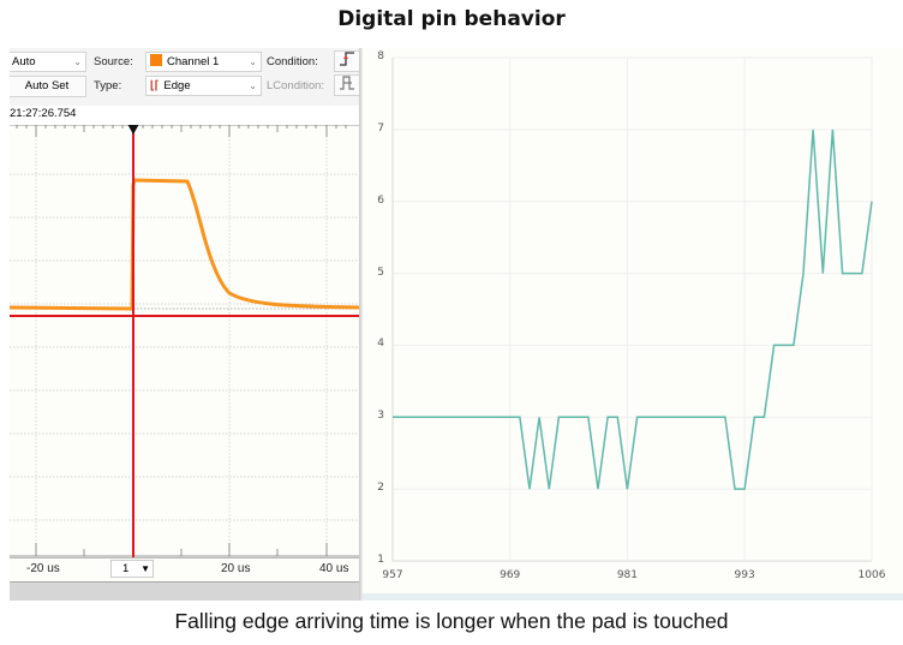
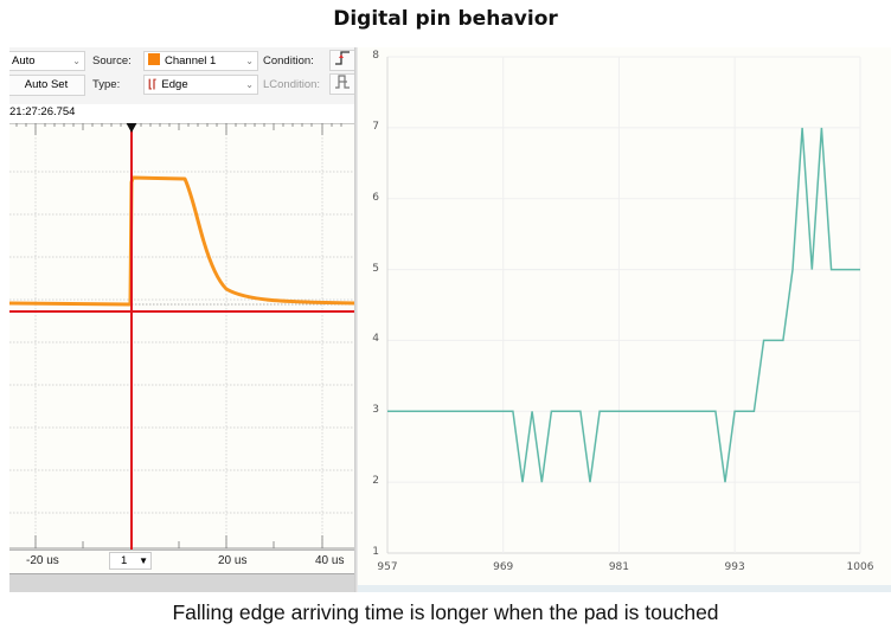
981: 2 -> 3
993: 2 -> 3
1006: 6 -> 5
